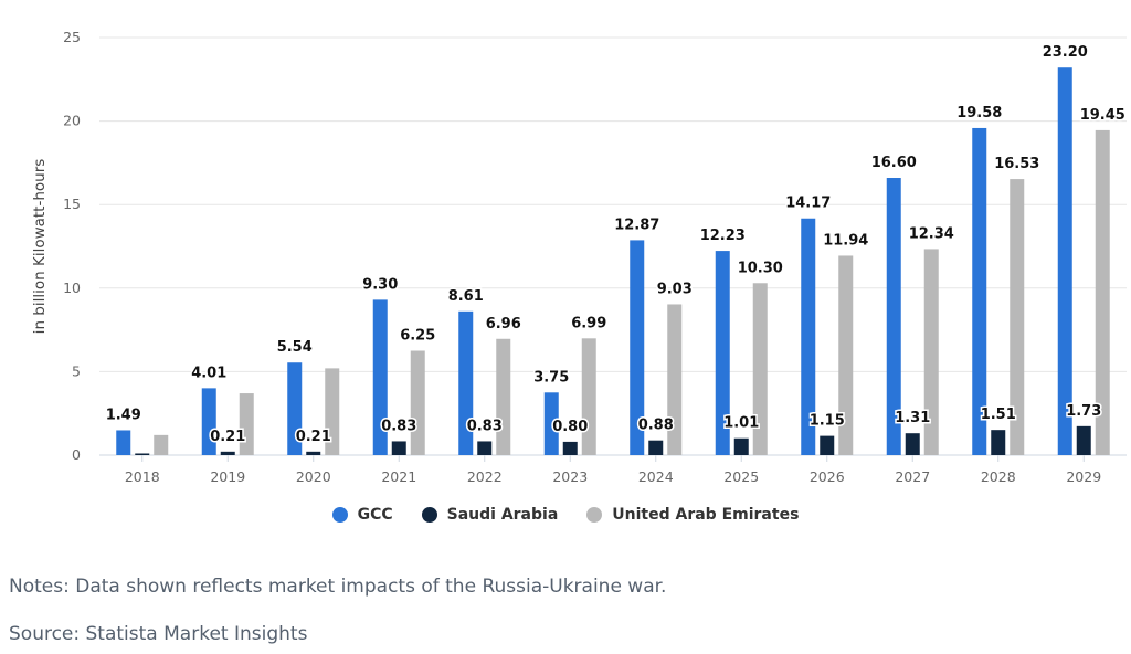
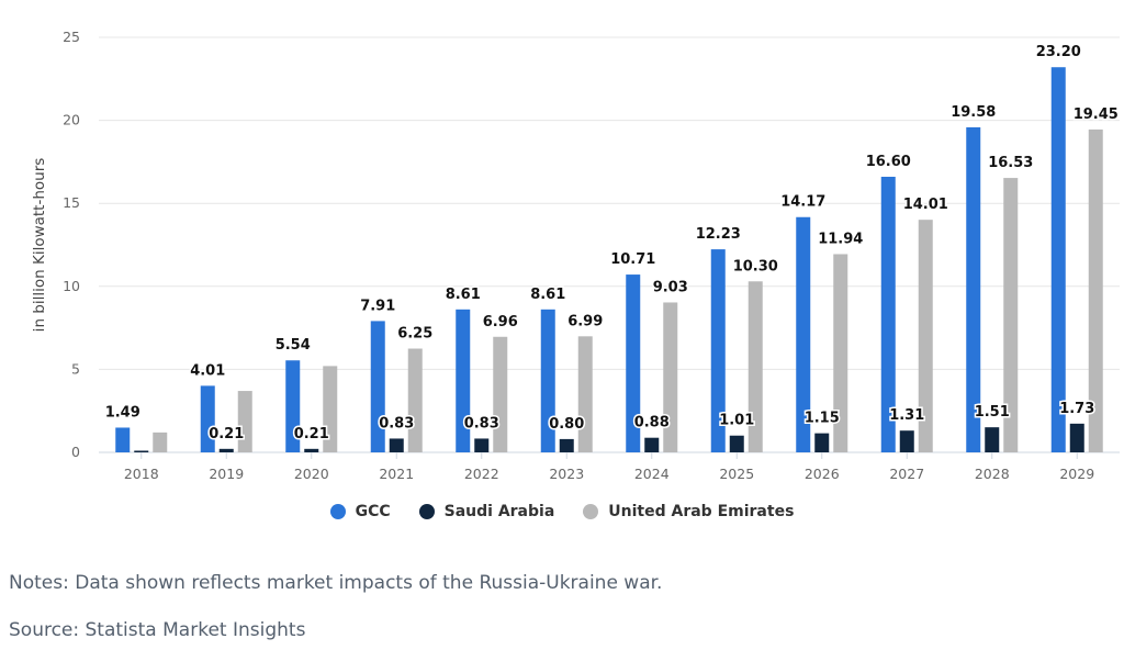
GCC/2021: 9.30 -> 7.91
GCC/2023: 3.75 -> 8.61
GCC/2024: 12.87 -> 10.71
United Arab Emirates/2027: 12.34 -> 14.01
